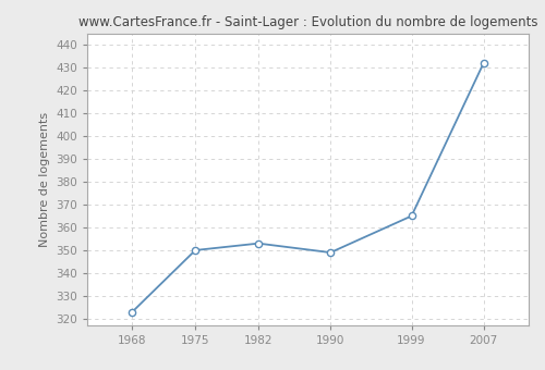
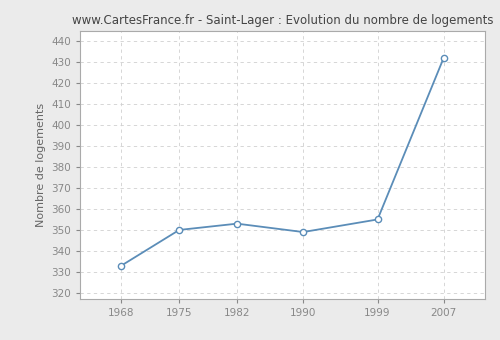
1968: 323 -> 333
1999: 365 -> 355
